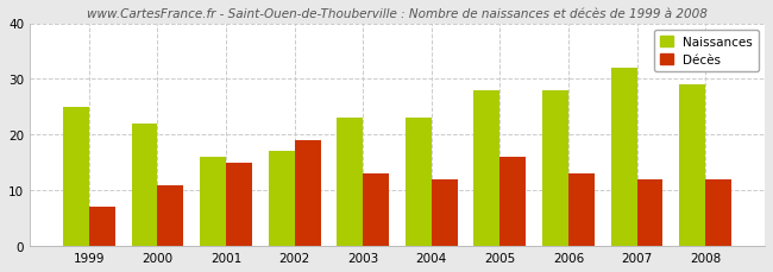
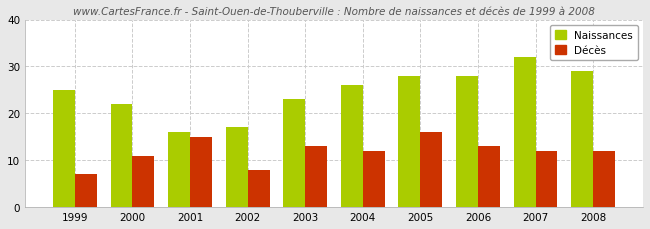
Décès/2002: 19 -> 8
Naissances/2004: 23 -> 26
